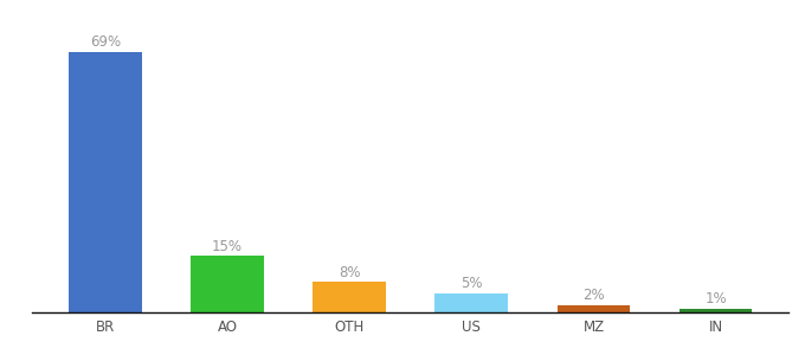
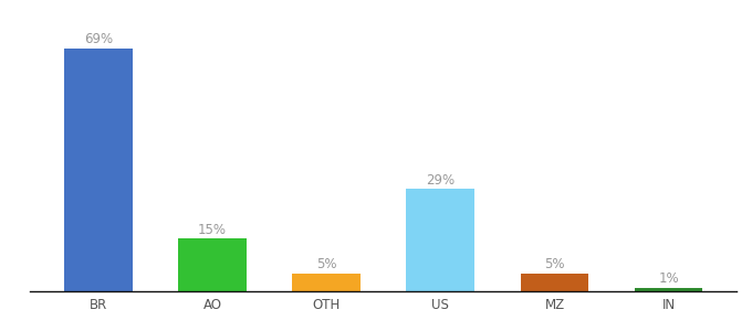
OTH: 8% -> 5%
US: 5% -> 29%
MZ: 2% -> 5%
